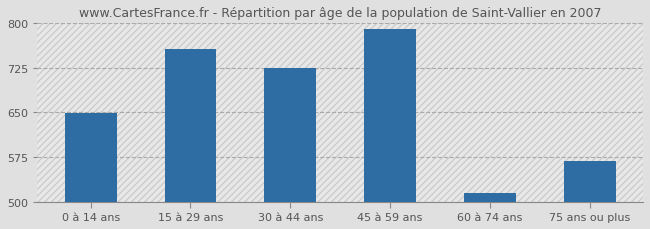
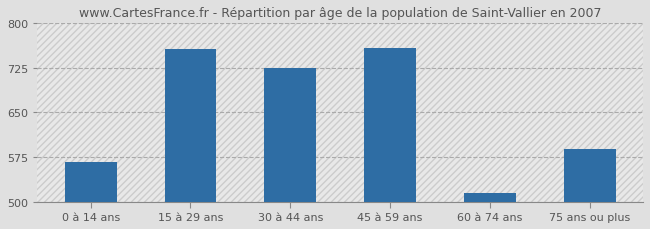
0 à 14 ans: 648 -> 566
45 à 59 ans: 790 -> 758
75 ans ou plus: 568 -> 588
